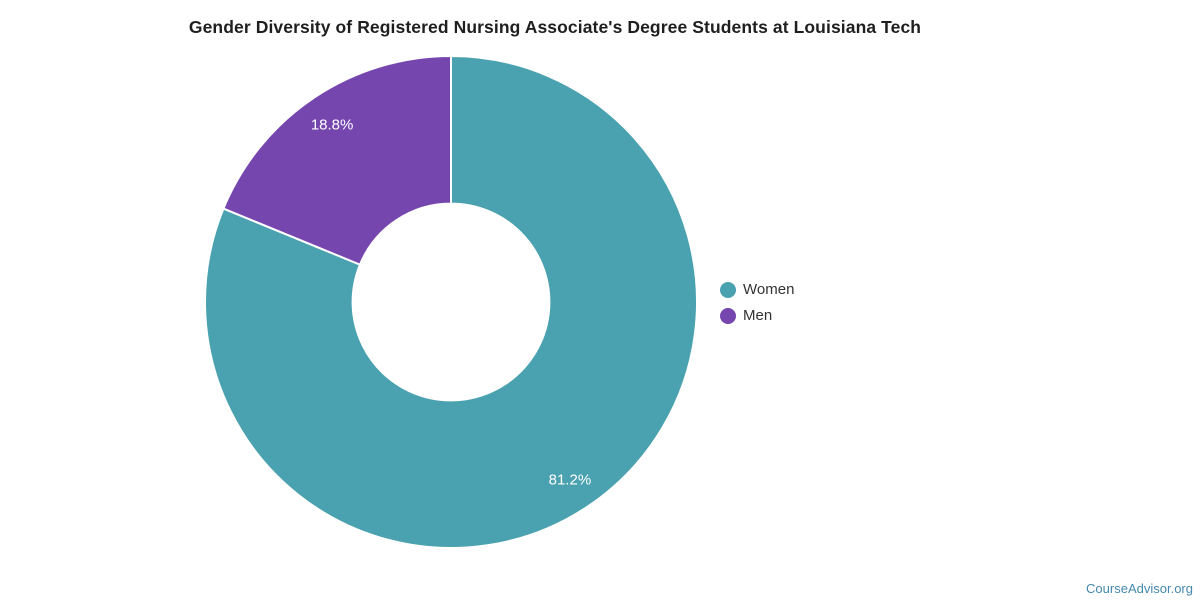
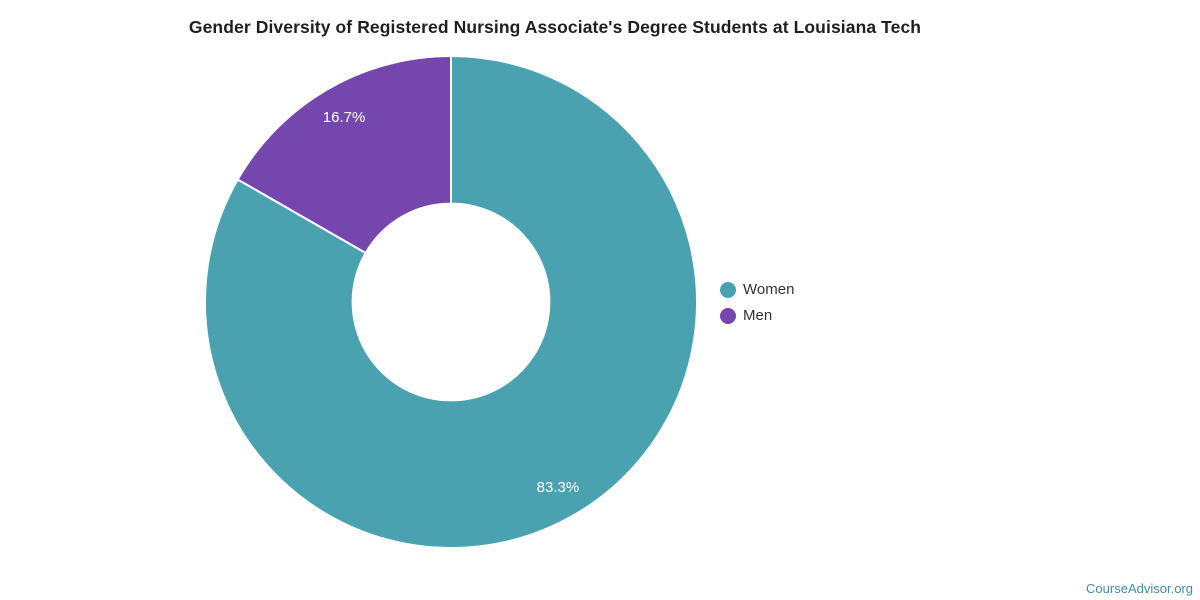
Women: 81.2% -> 83.3%
Men: 18.8% -> 16.7%
